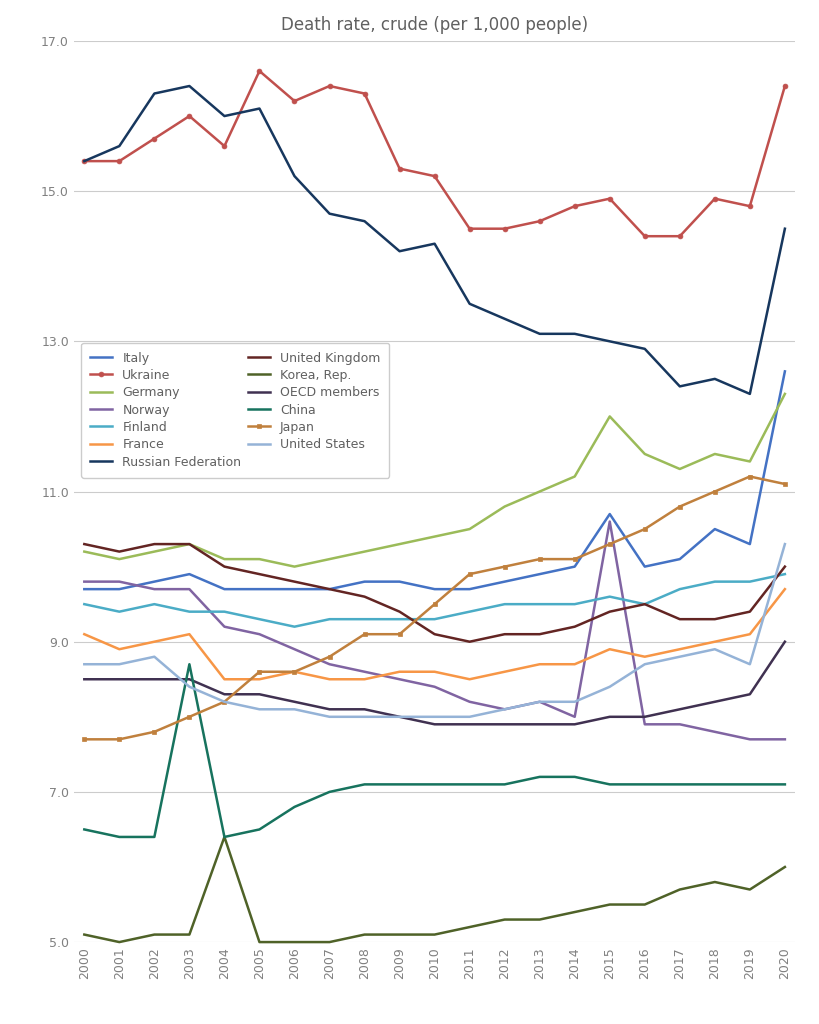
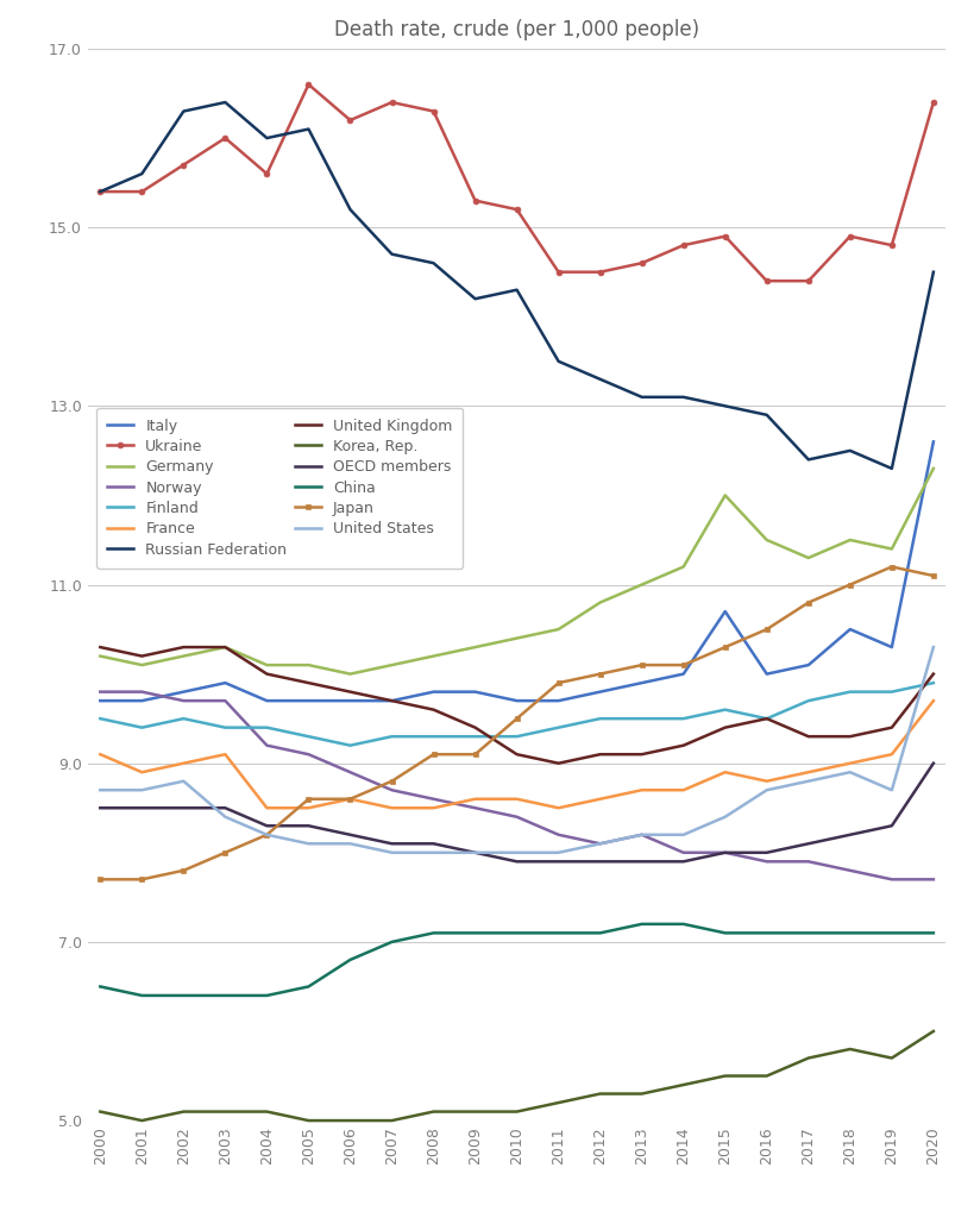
China/2003: 8.7 -> 6.4
Korea, Rep./2004: 6.4 -> 5.1
Norway/2015: 10.6 -> 8.0
